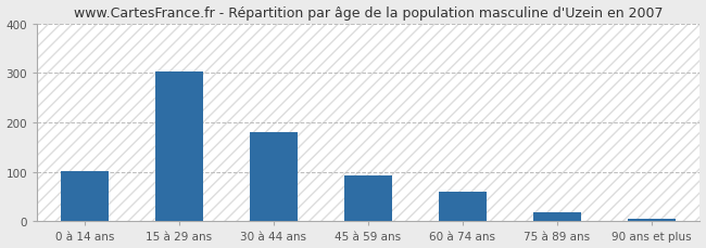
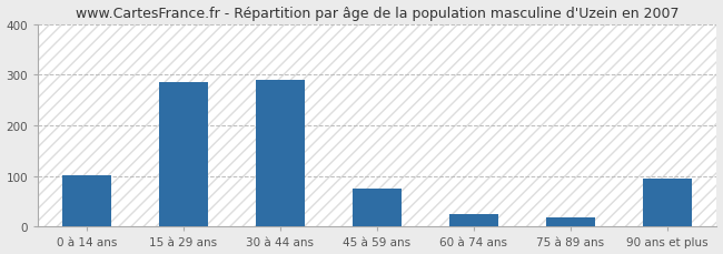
15 à 29 ans: 303 -> 285
30 à 44 ans: 180 -> 290
45 à 59 ans: 93 -> 75
60 à 74 ans: 60 -> 25
90 ans et plus: 5 -> 95
